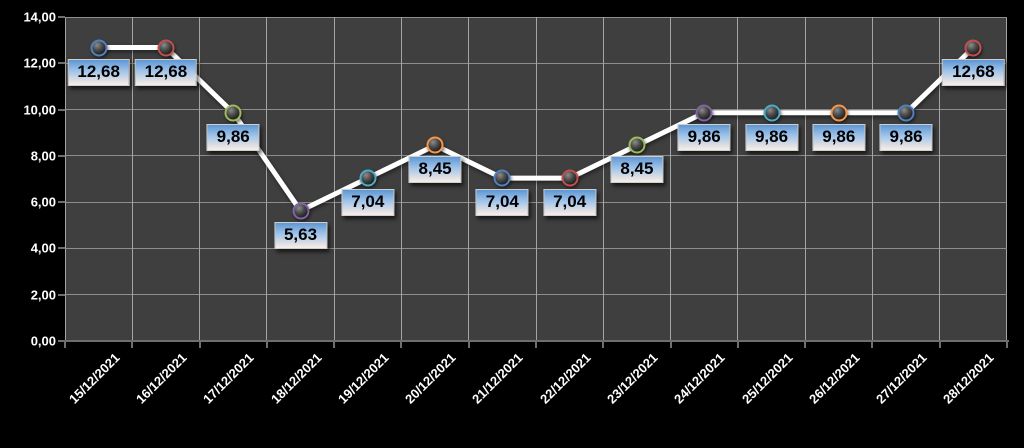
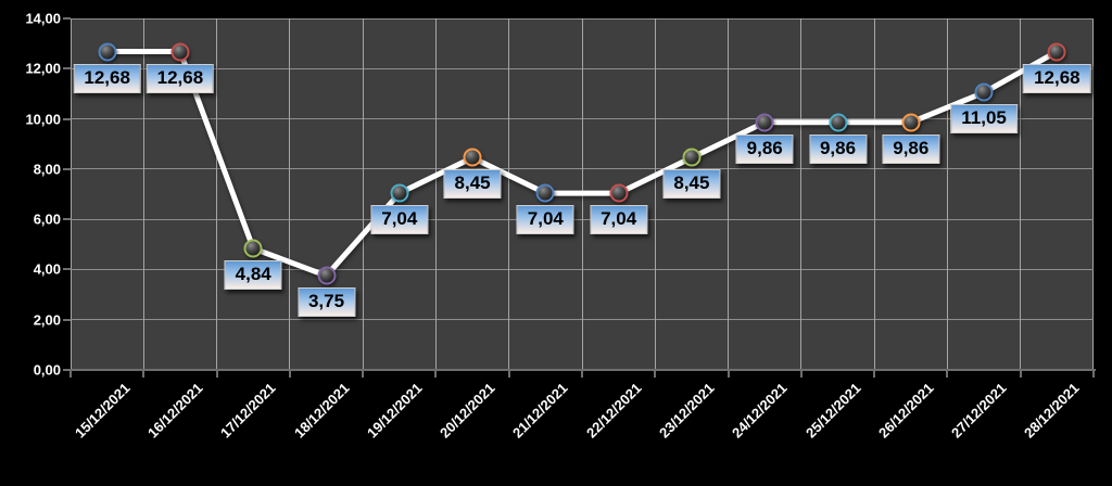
17/12/2021: 9,86 -> 4,84
18/12/2021: 5,63 -> 3,75
27/12/2021: 9,86 -> 11,05
